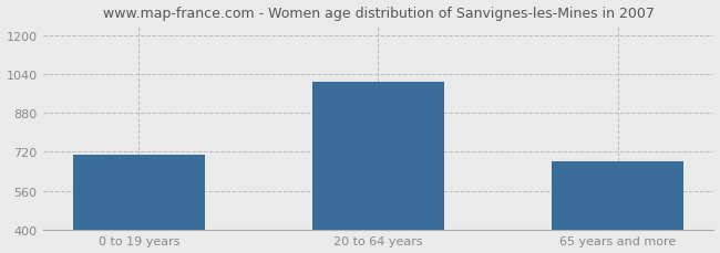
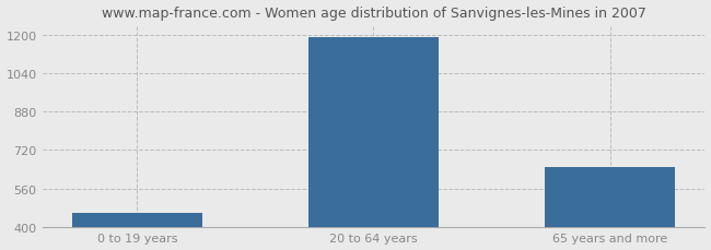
0 to 19 years: 710 -> 460
20 to 64 years: 1010 -> 1190
65 years and more: 680 -> 650
